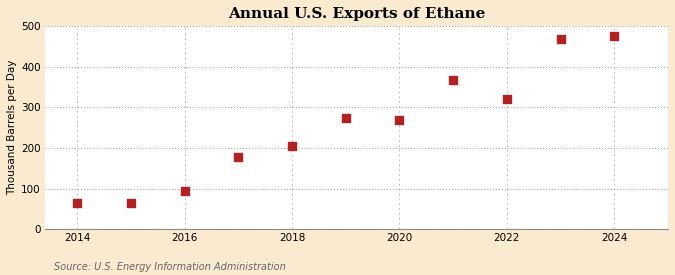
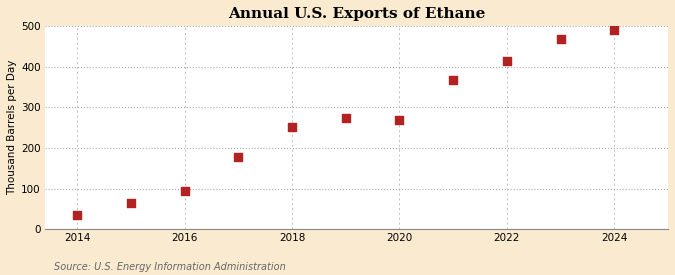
2014: 65 -> 35
2018: 205 -> 252
2022: 320 -> 415
2024: 475 -> 490
